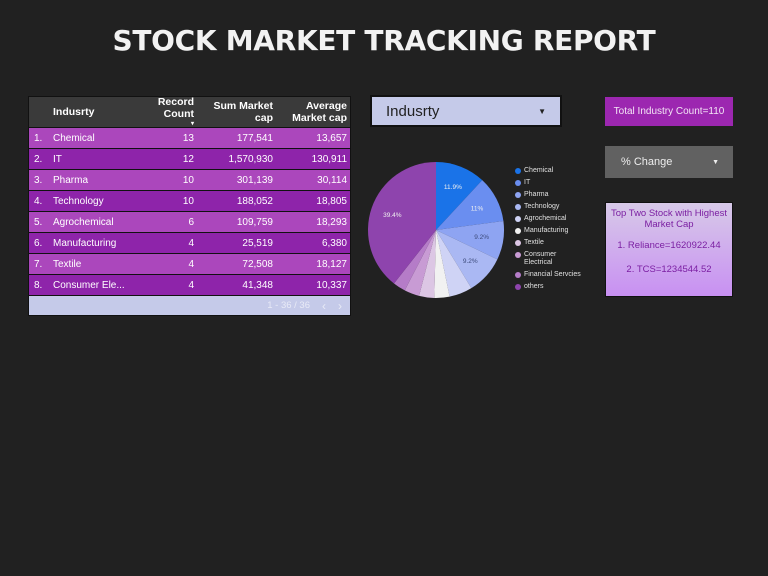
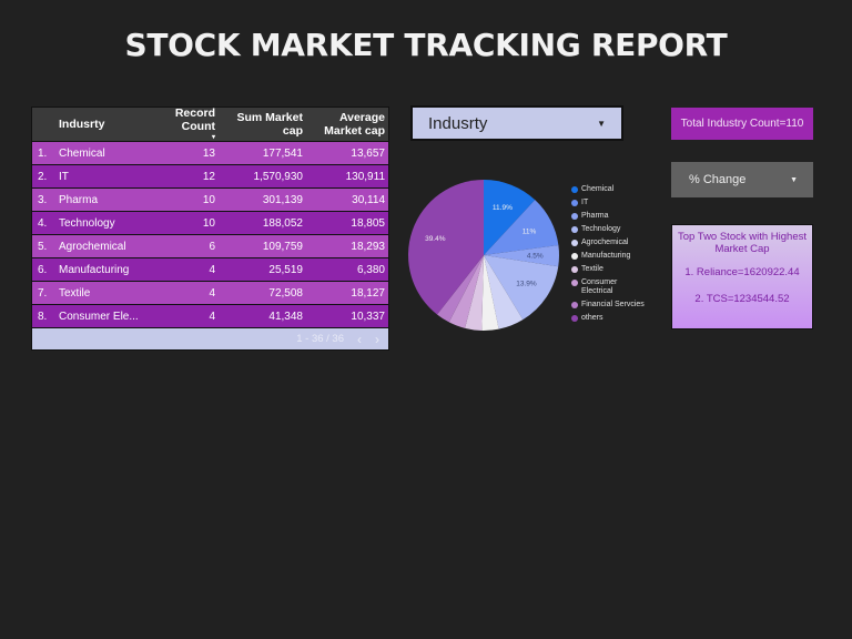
Pharma: 9.2% -> 4.5%
Technology: 9.2% -> 13.9%
